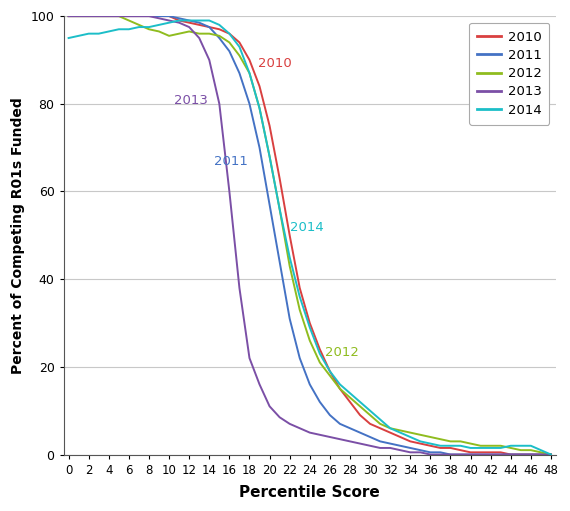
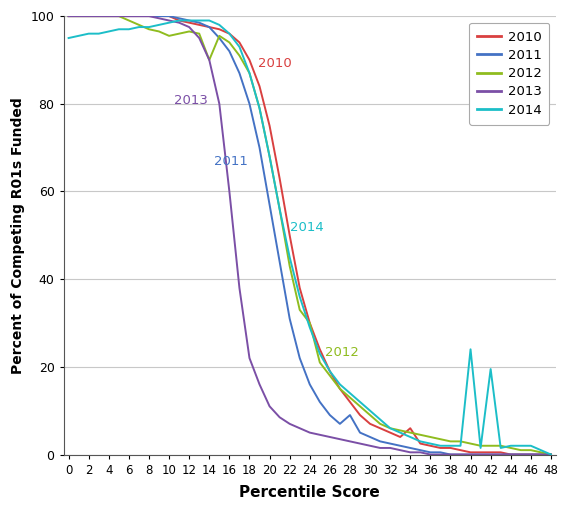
2012/14: 96.0 -> 90.0
2012/24: 26.0 -> 30.0
2011/28: 6.0 -> 9.0
2010/34: 3.0 -> 6.0
2014/40: 1.5 -> 24.0
2014/42: 1.5 -> 19.5
